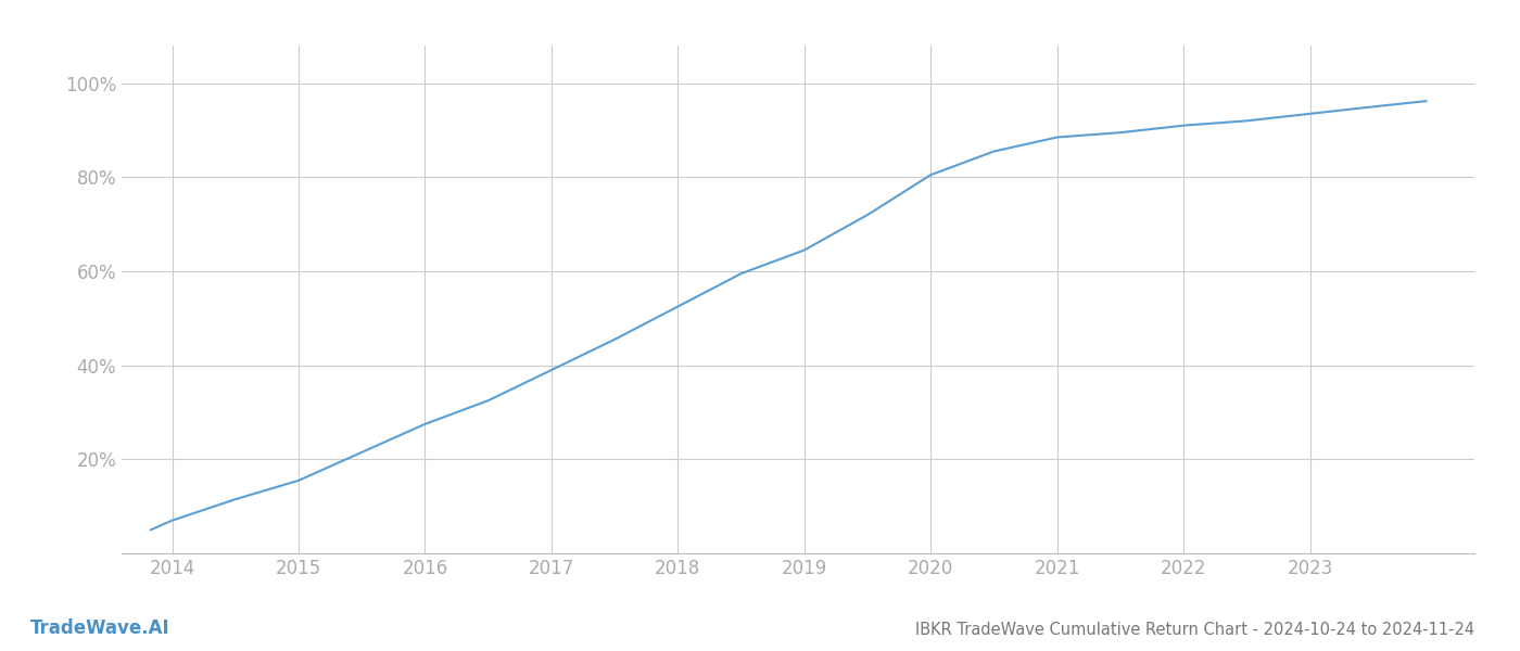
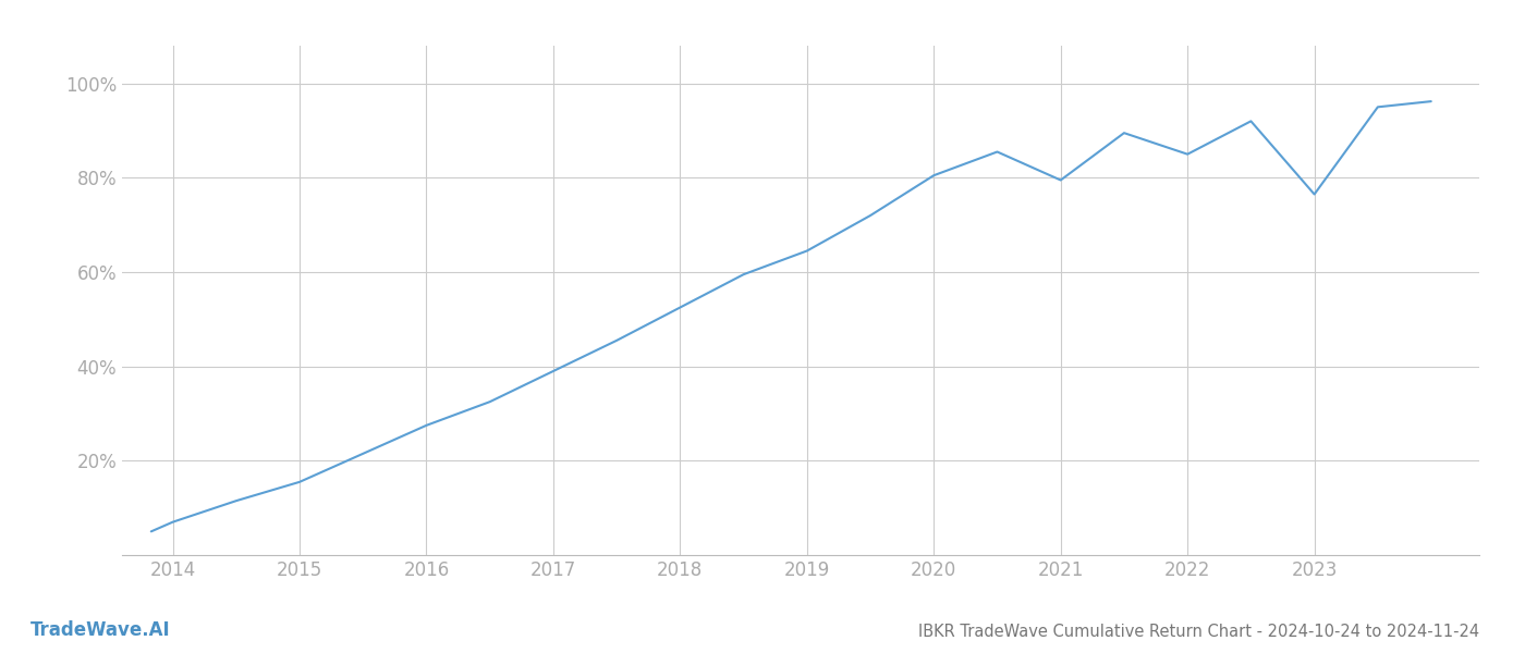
2021: 88.5% -> 79.5%
2022: 91.0% -> 85.0%
2023: 93.5% -> 76.5%
